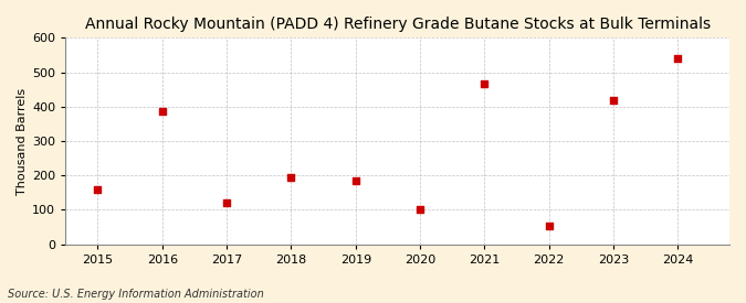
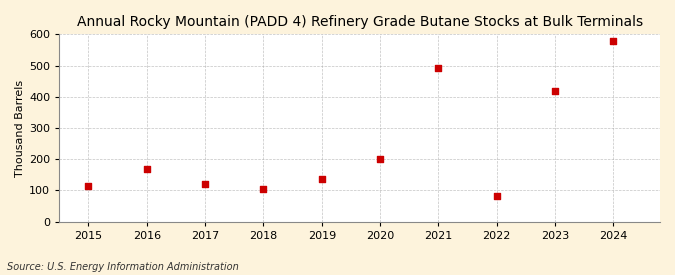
2015: 160 -> 113
2016: 385 -> 170
2018: 195 -> 104
2019: 185 -> 136
2020: 100 -> 202
2021: 465 -> 493
2022: 55 -> 82
2024: 540 -> 578
